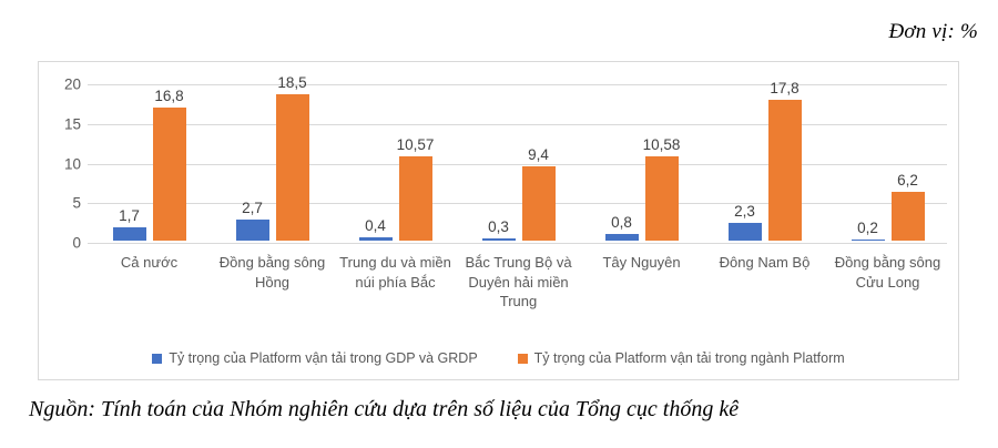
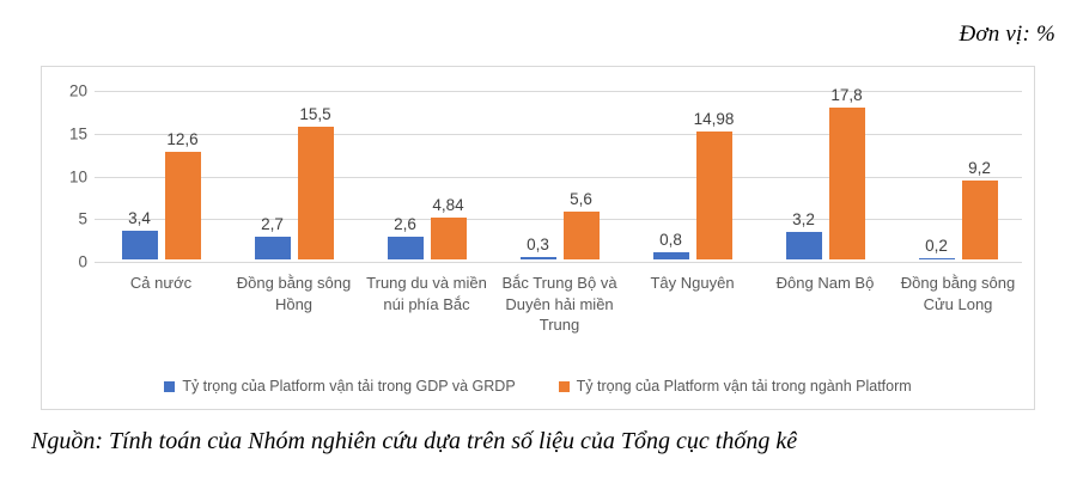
Tỷ trọng của Platform vận tải trong GDP và GRDP/Cả nước: 1,7 -> 3,4
Tỷ trọng của Platform vận tải trong ngành Platform/Cả nước: 16,8 -> 12,6
Tỷ trọng của Platform vận tải trong ngành Platform/Đồng bằng sông Hồng: 18,5 -> 15,5
Tỷ trọng của Platform vận tải trong GDP và GRDP/Trung du và miền núi phía Bắc: 0,4 -> 2,6
Tỷ trọng của Platform vận tải trong ngành Platform/Trung du và miền núi phía Bắc: 10,57 -> 4,84
Tỷ trọng của Platform vận tải trong ngành Platform/Bắc Trung Bộ và Duyên hải miền Trung: 9,4 -> 5,6
Tỷ trọng của Platform vận tải trong ngành Platform/Tây Nguyên: 10,58 -> 14,98
Tỷ trọng của Platform vận tải trong GDP và GRDP/Đông Nam Bộ: 2,3 -> 3,2
Tỷ trọng của Platform vận tải trong ngành Platform/Đồng bằng sông Cửu Long: 6,2 -> 9,2
